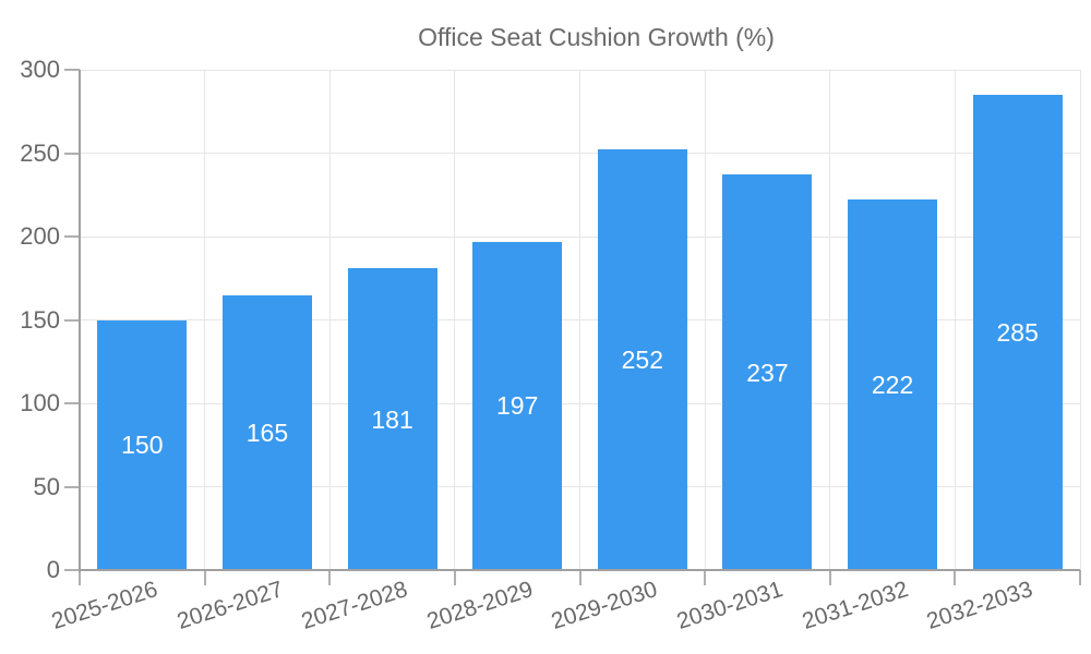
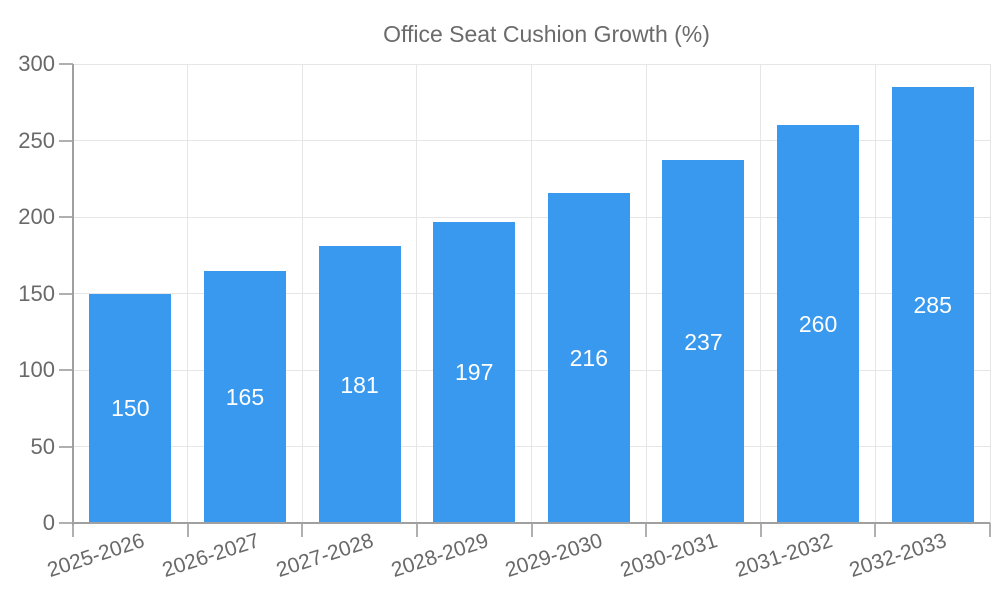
2029-2030: 252 -> 216
2031-2032: 222 -> 260
